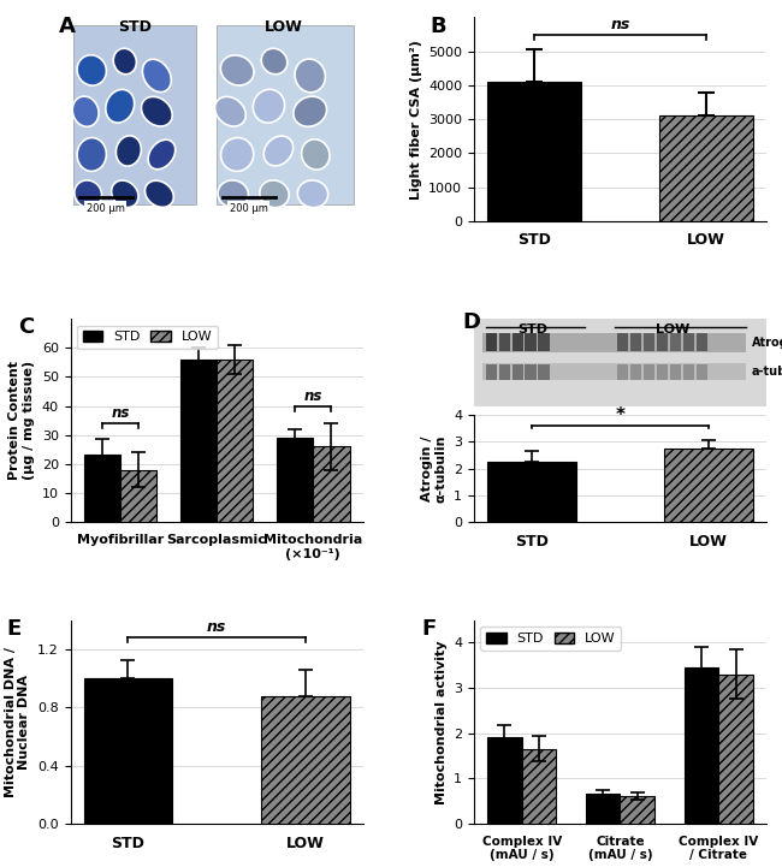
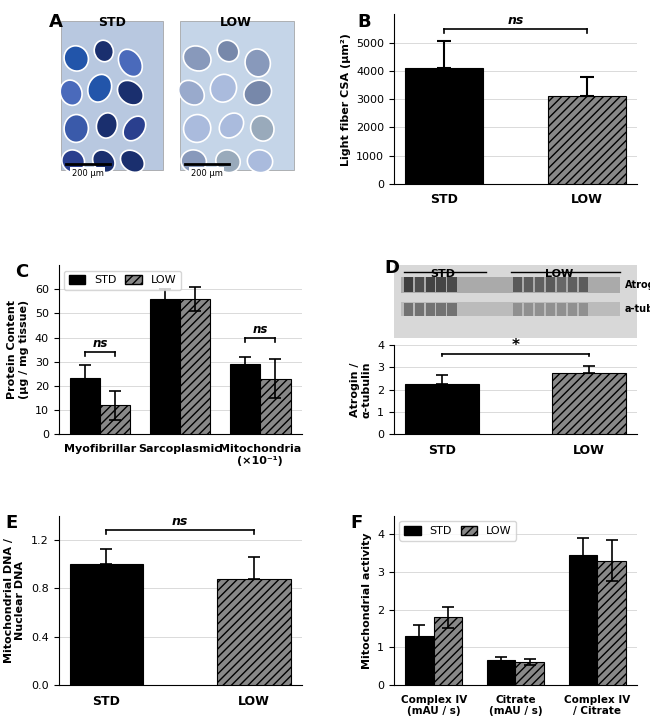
LOW/Myofibrillar: 18 -> 12
LOW/Mitochondria (×10⁻¹): 26 -> 23
STD/Complex IV (mAU / s): 1.90 -> 1.30
LOW/Complex IV (mAU / s): 1.65 -> 1.80
